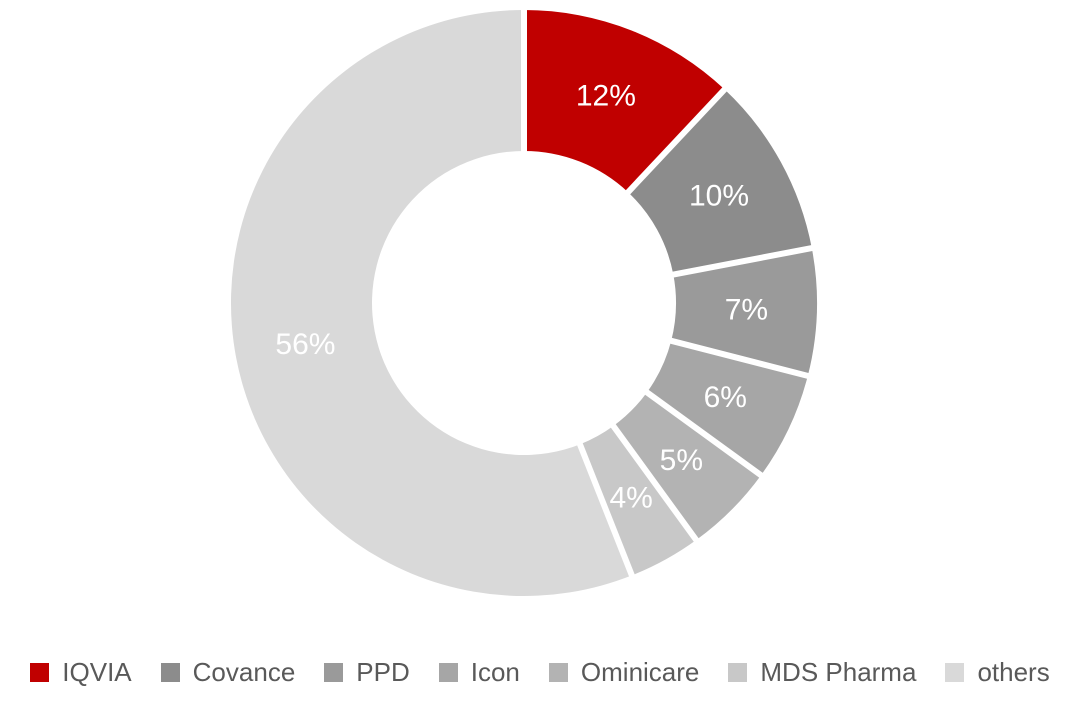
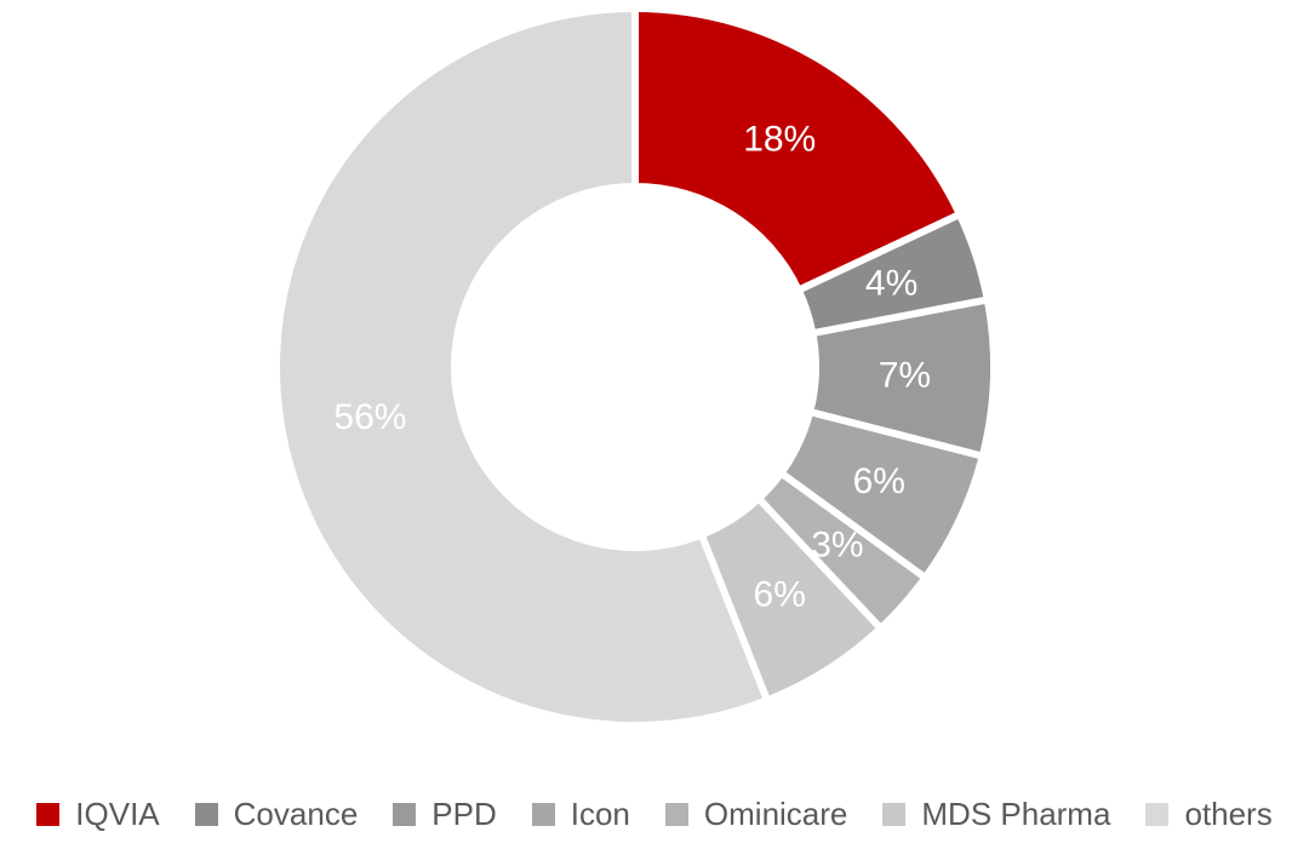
IQVIA: 12% -> 18%
Covance: 10% -> 4%
Ominicare: 5% -> 3%
MDS Pharma: 4% -> 6%
